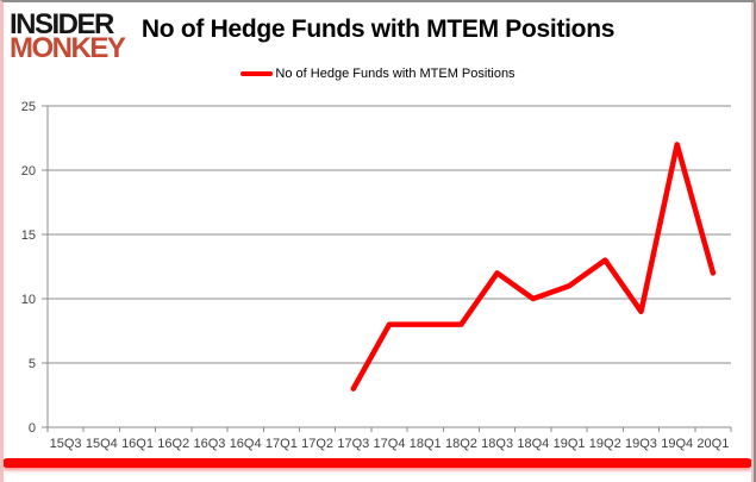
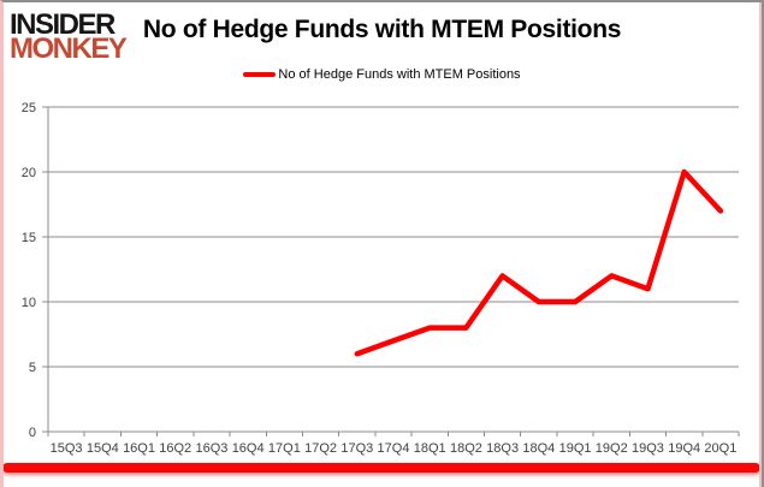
17Q3: 3 -> 6
17Q4: 8 -> 7
19Q1: 11 -> 10
19Q2: 13 -> 12
19Q3: 9 -> 11
19Q4: 22 -> 20
20Q1: 12 -> 17
